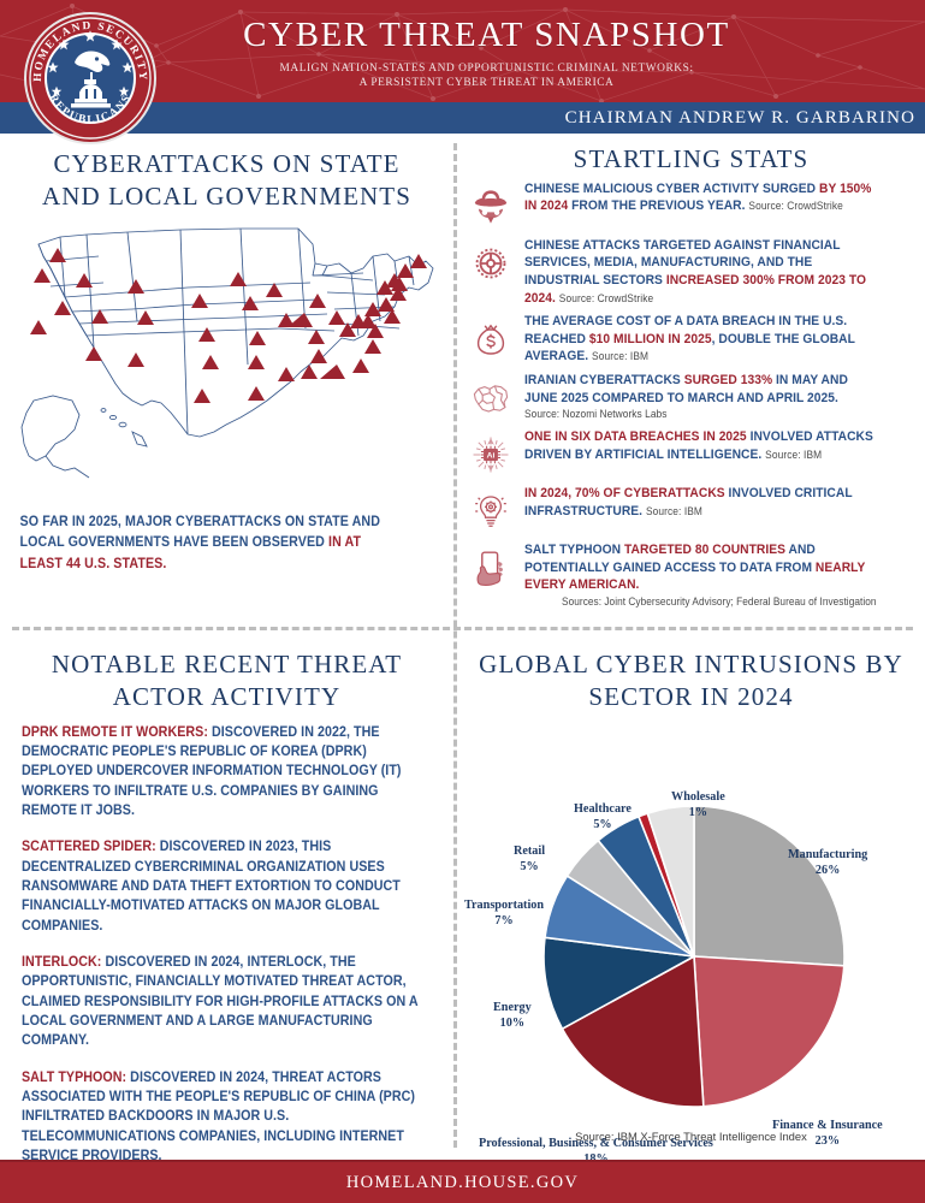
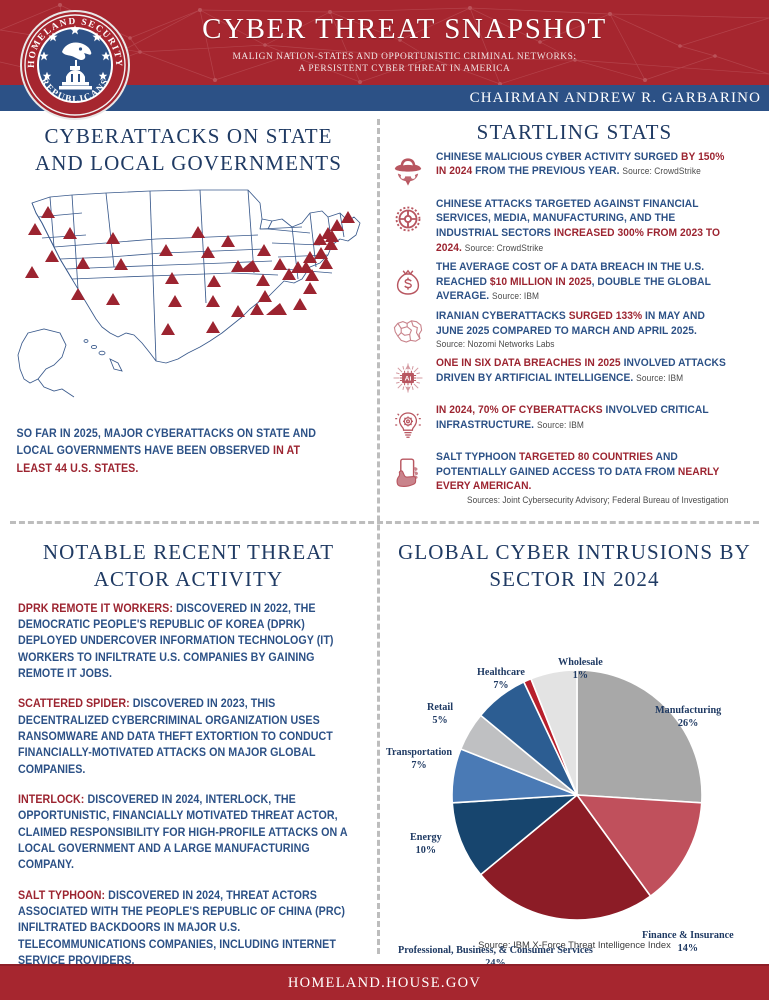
Finance & Insurance: 23% -> 14%
Professional, Business, & Consumer Services: 18% -> 24%
Healthcare: 5% -> 7%
